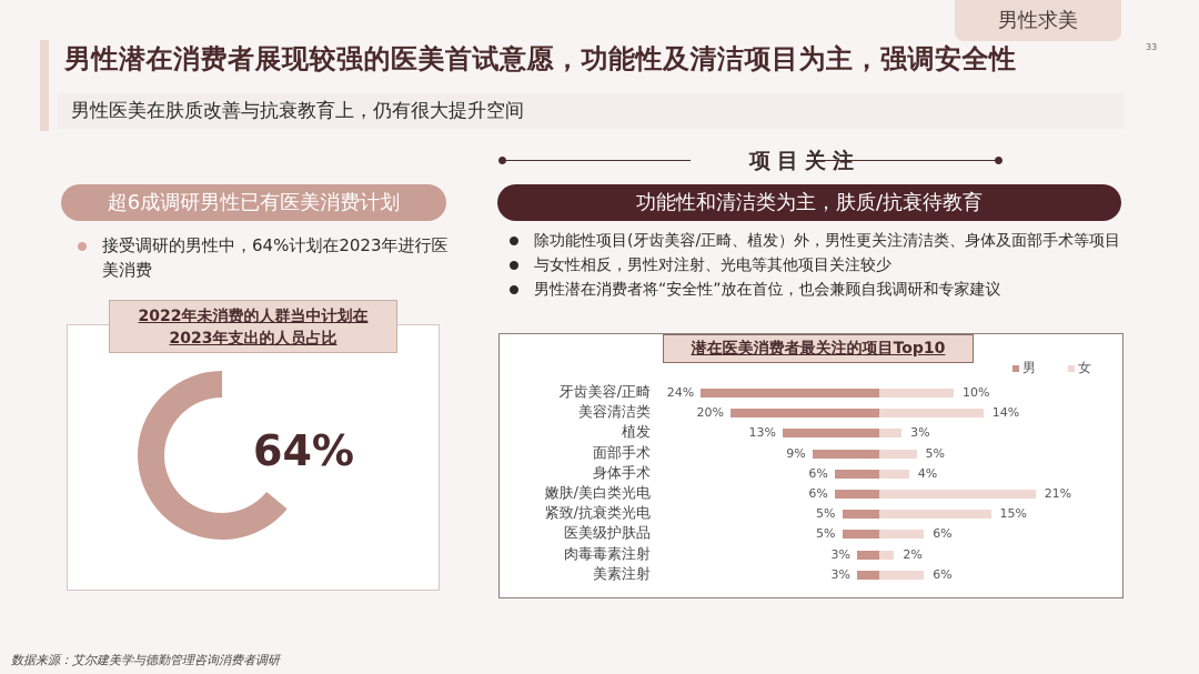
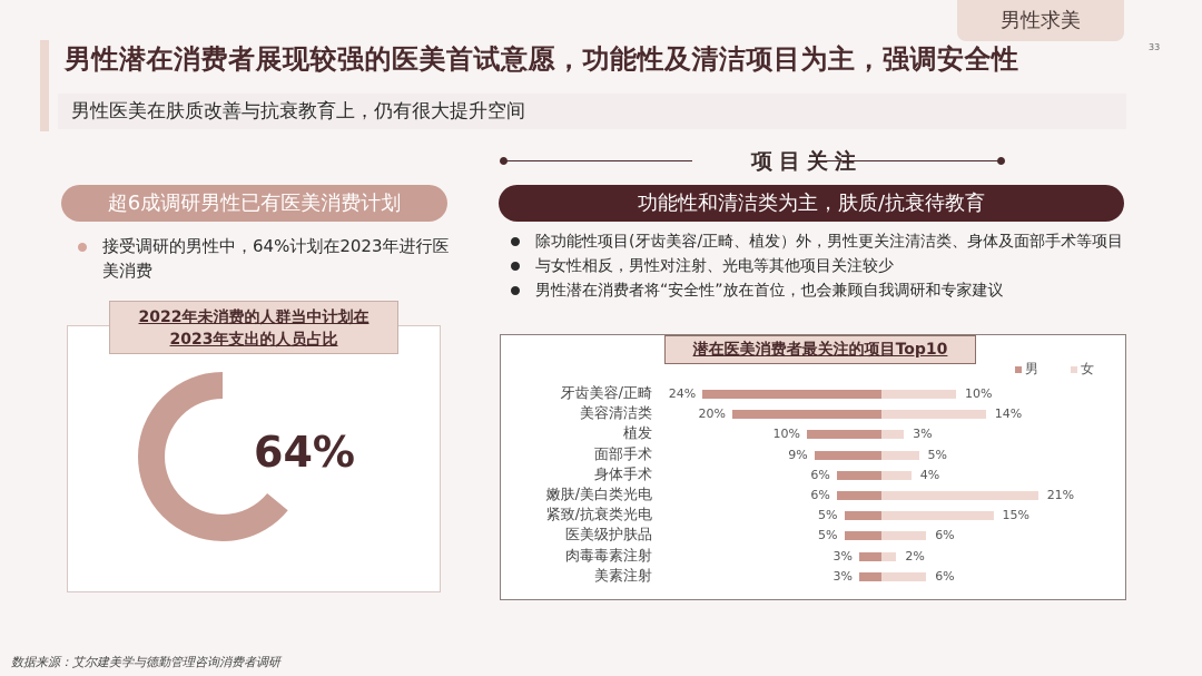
潜在医美消费者最关注的项目Top10/男/植发: 13% -> 10%
